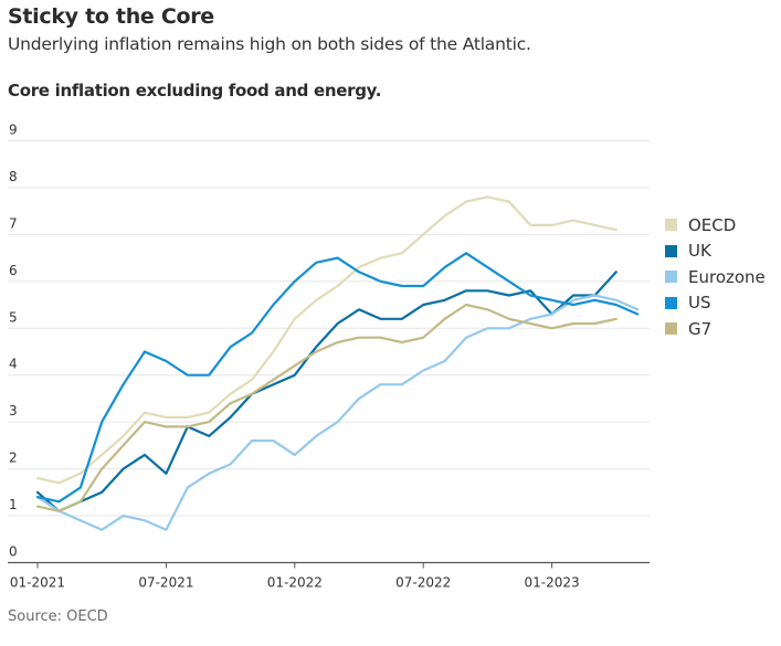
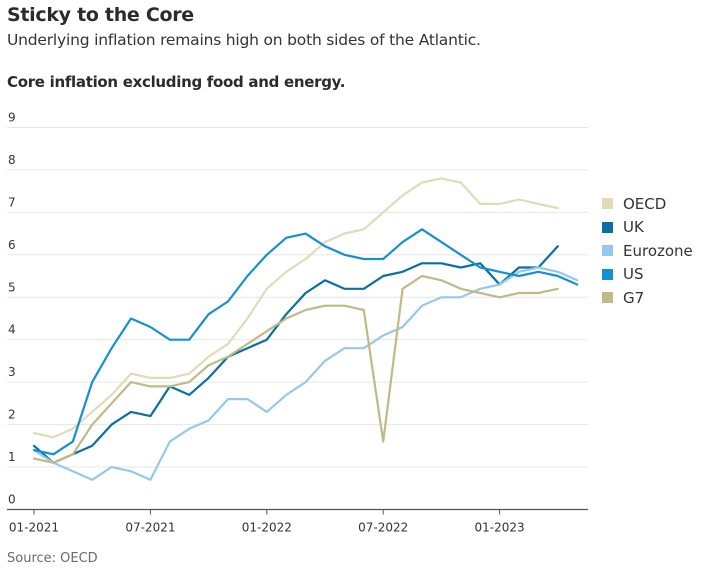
UK/07-2021: 1.9 -> 2.2
G7/07-2022: 4.8 -> 1.6
